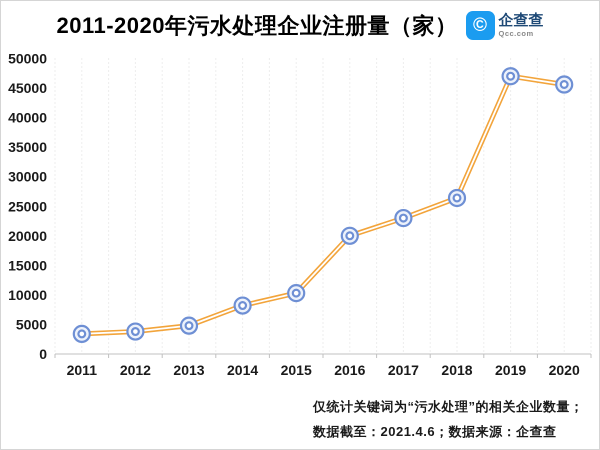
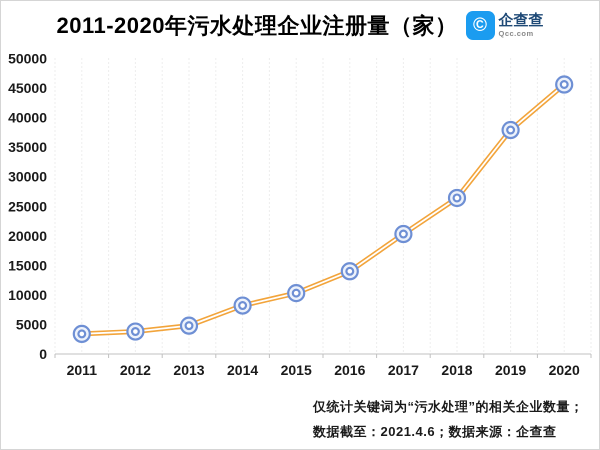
2016: 20000 -> 14000
2017: 23000 -> 20000
2019: 47000 -> 38000
